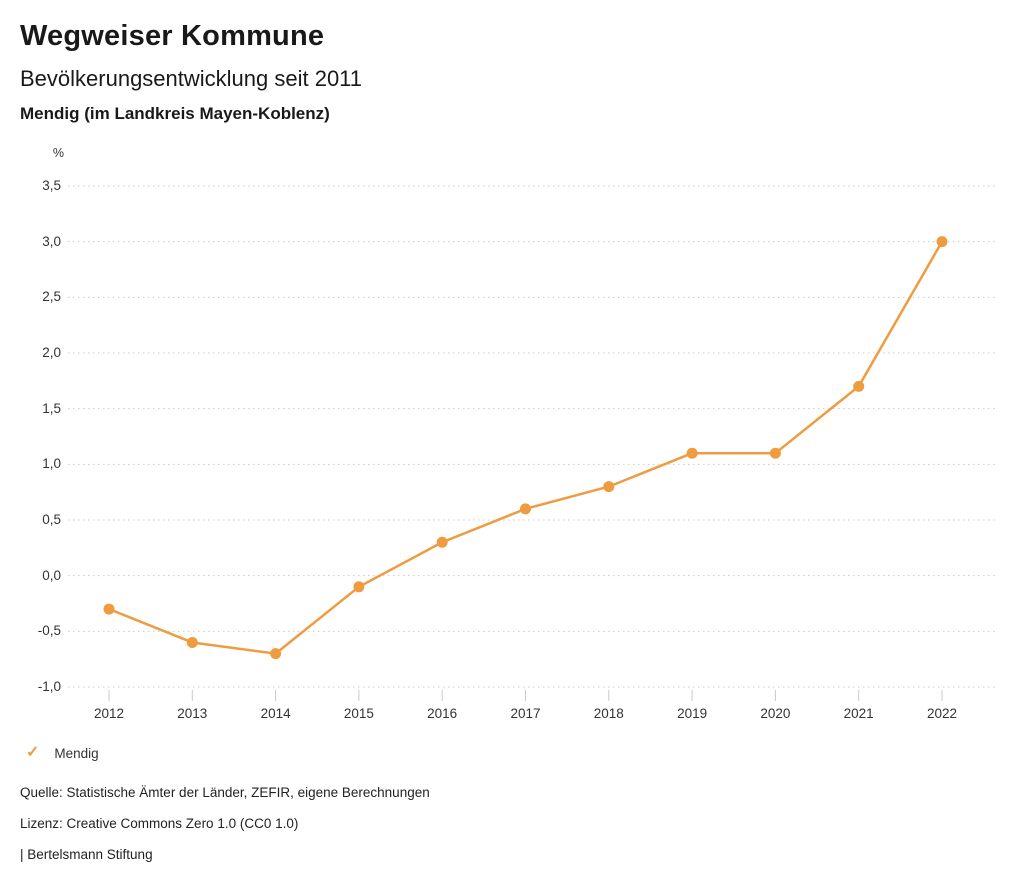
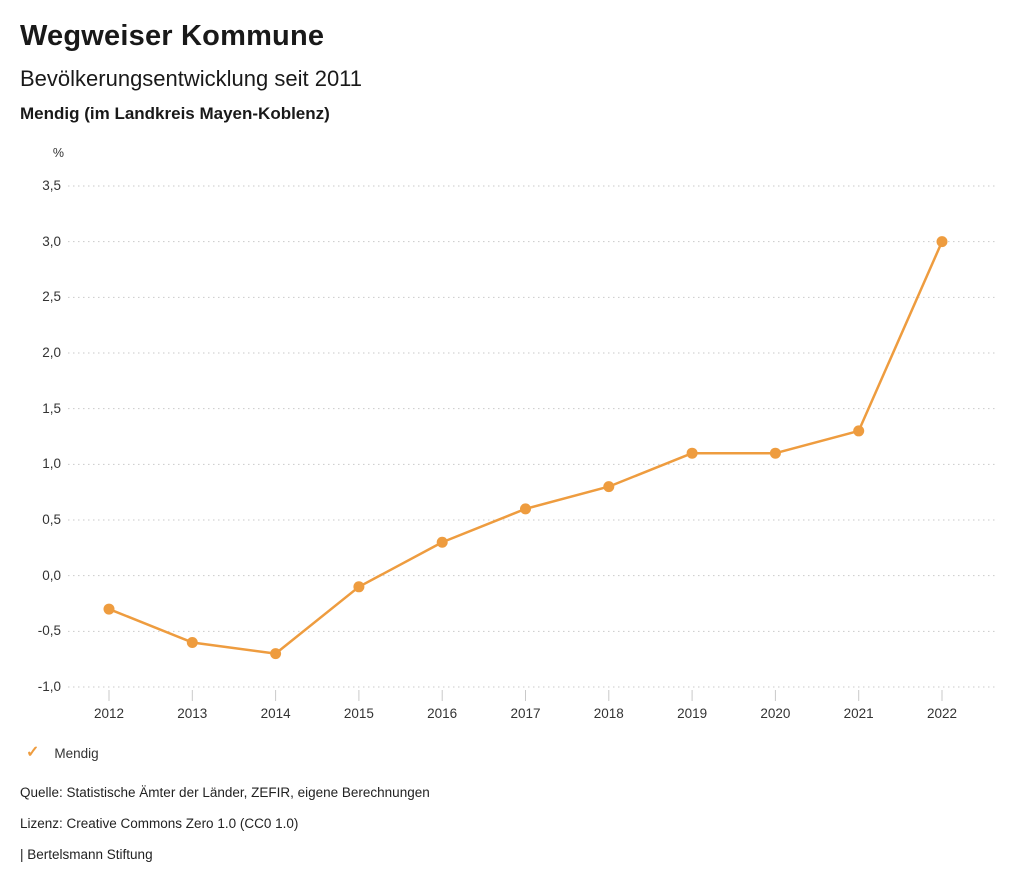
2021: 1,7 -> 1,3
